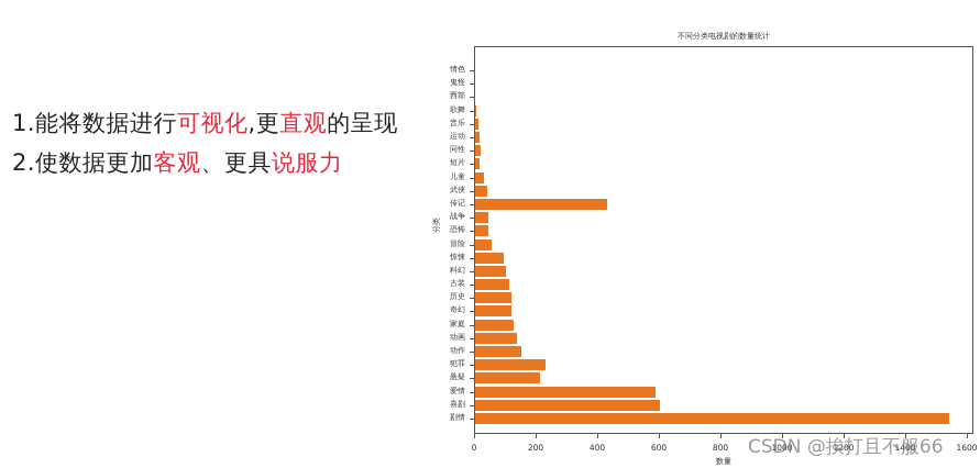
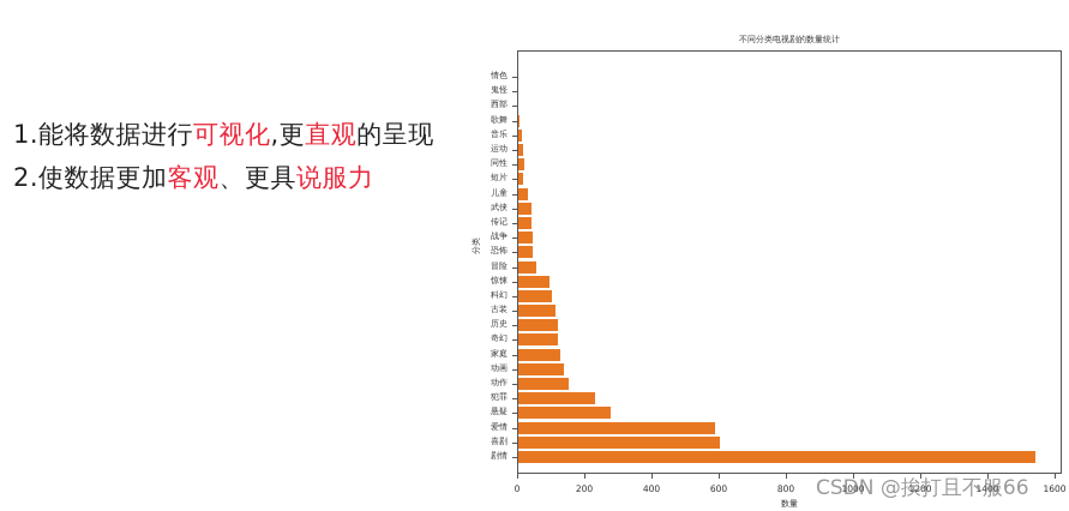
悬疑: 210 -> 280
传记: 430 -> 40
